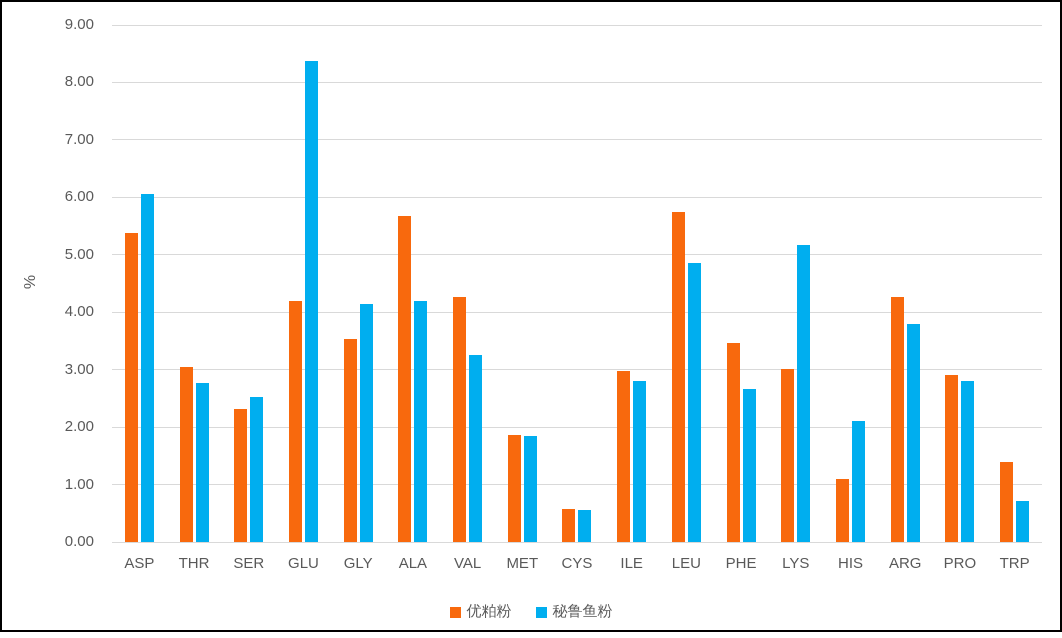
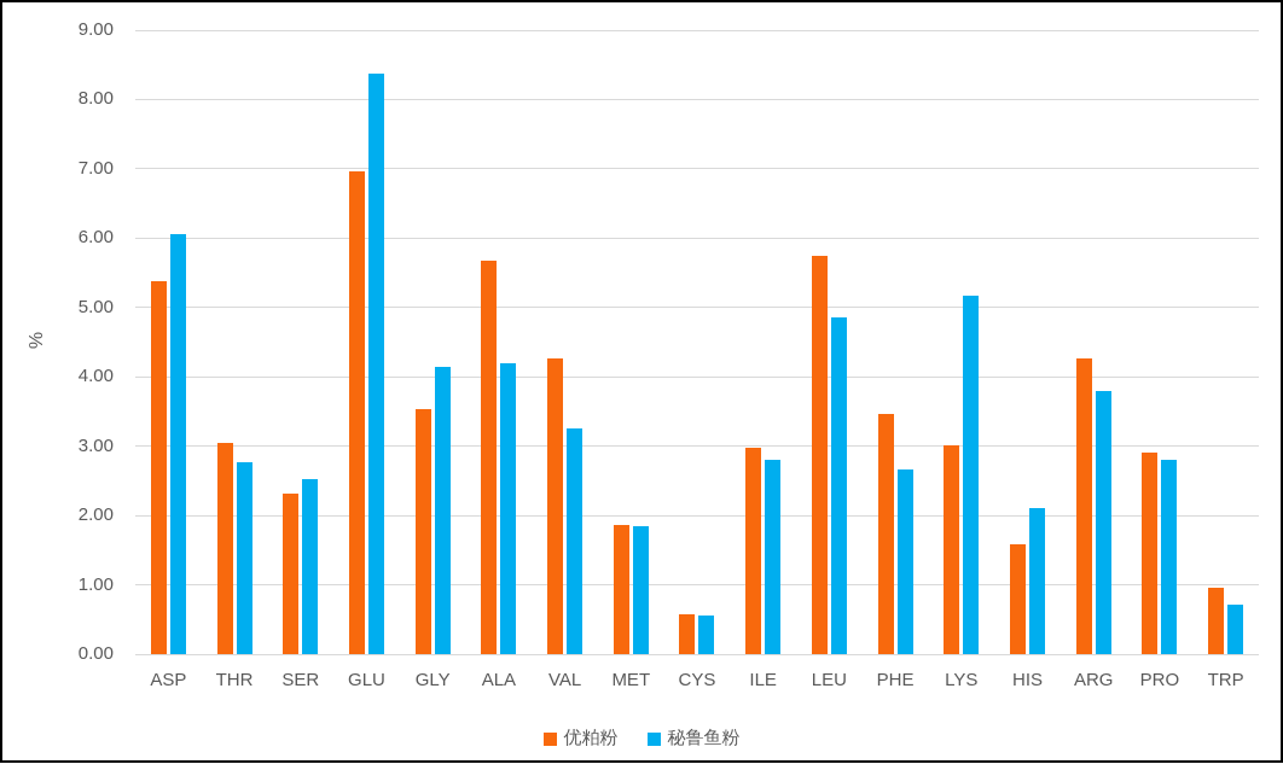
优粕粉/GLU: 4.2 -> 7.0
优粕粉/HIS: 1.1 -> 1.6
优粕粉/TRP: 1.4 -> 1.0
